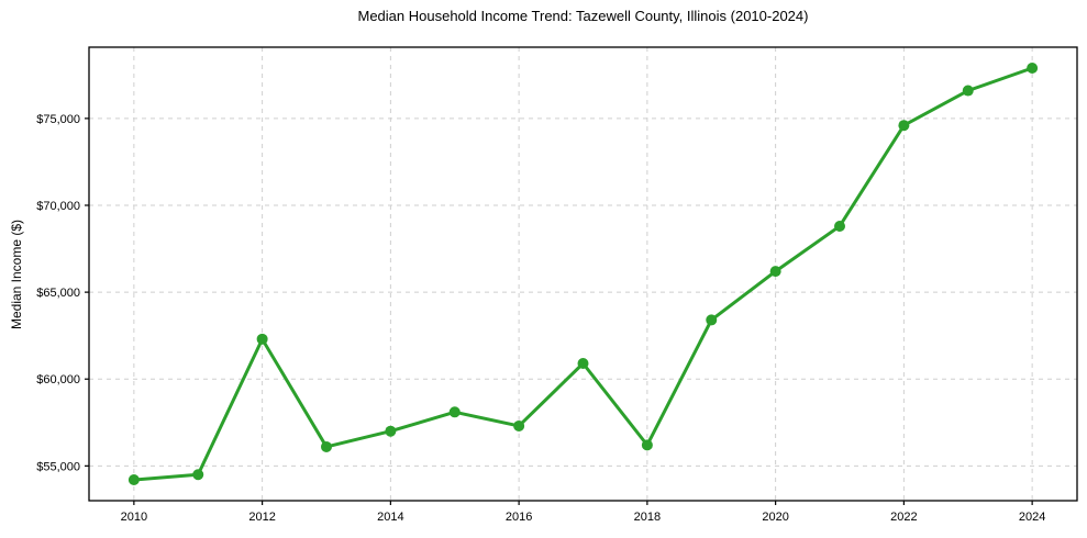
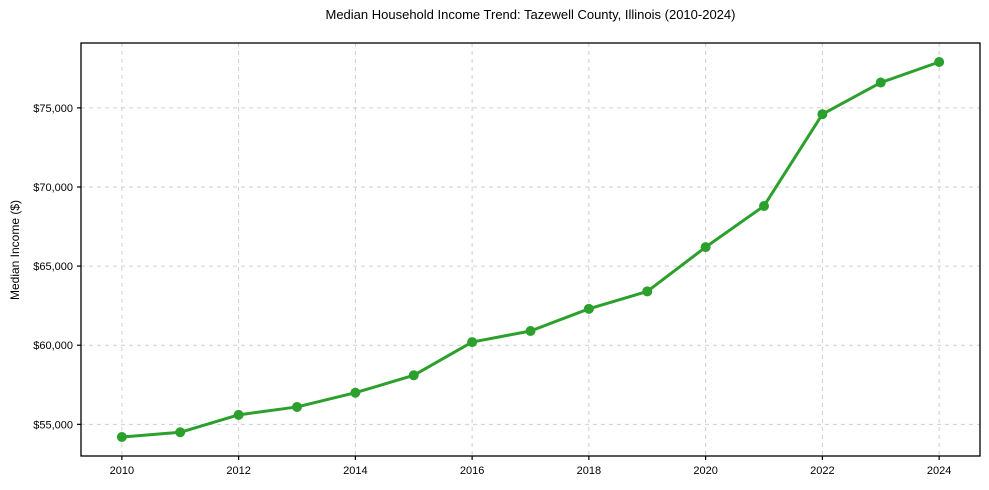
2012: $62300 -> $55600
2016: $57300 -> $60200
2018: $56200 -> $62300
